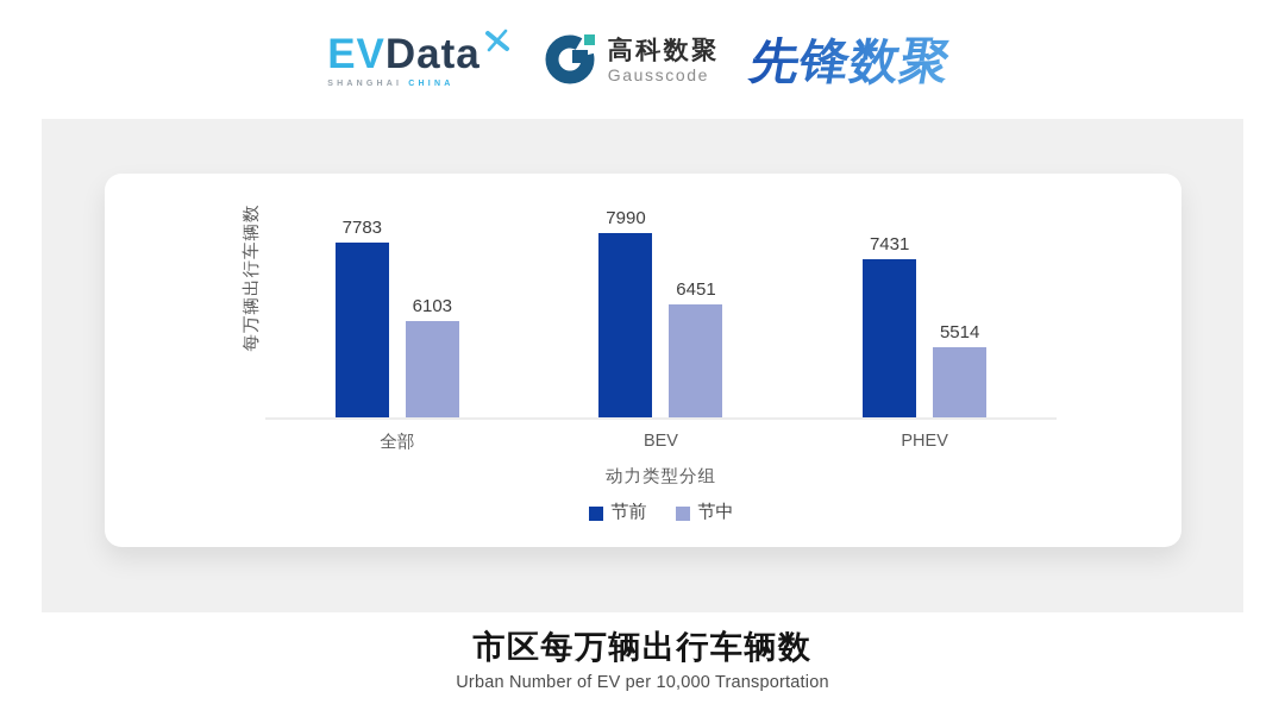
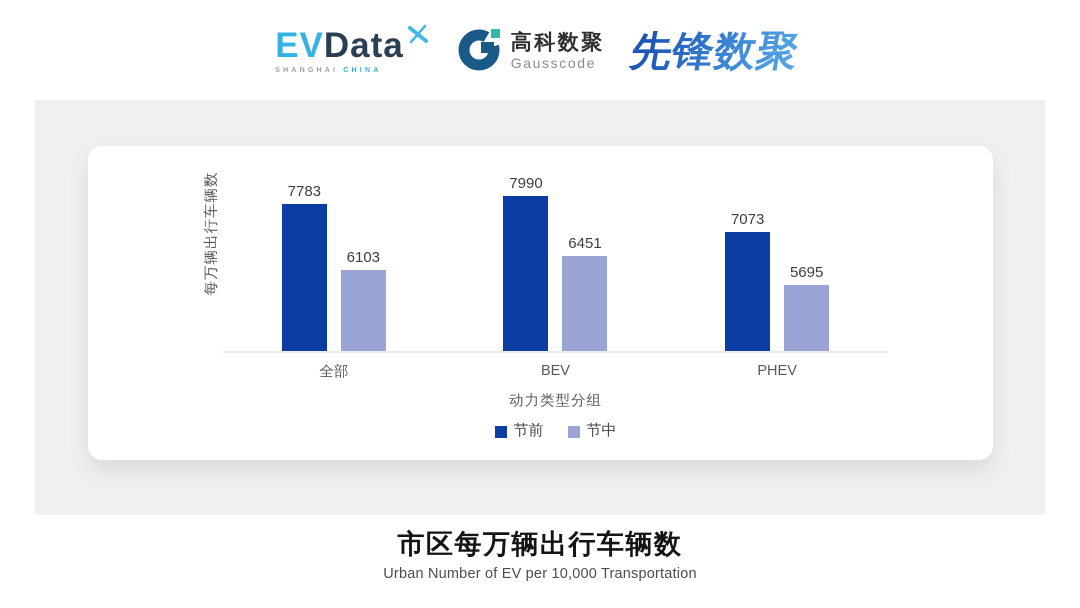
节前/PHEV: 7431 -> 7073
节中/PHEV: 5514 -> 5695
